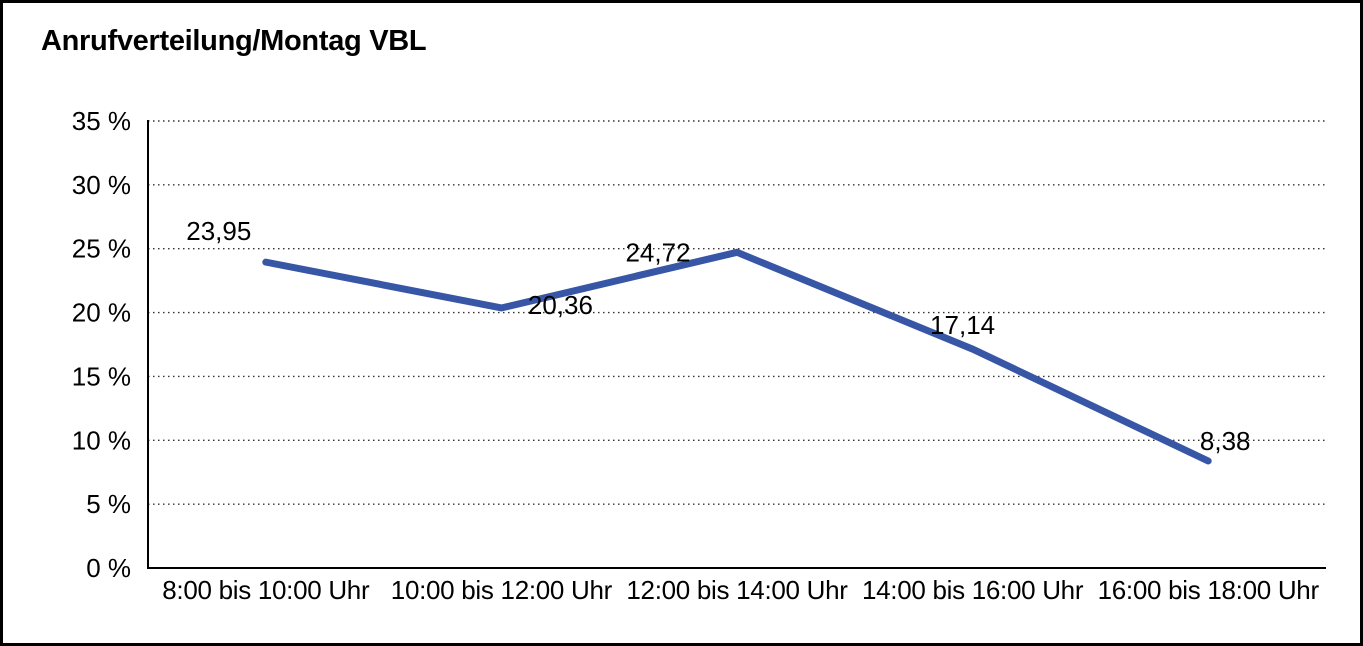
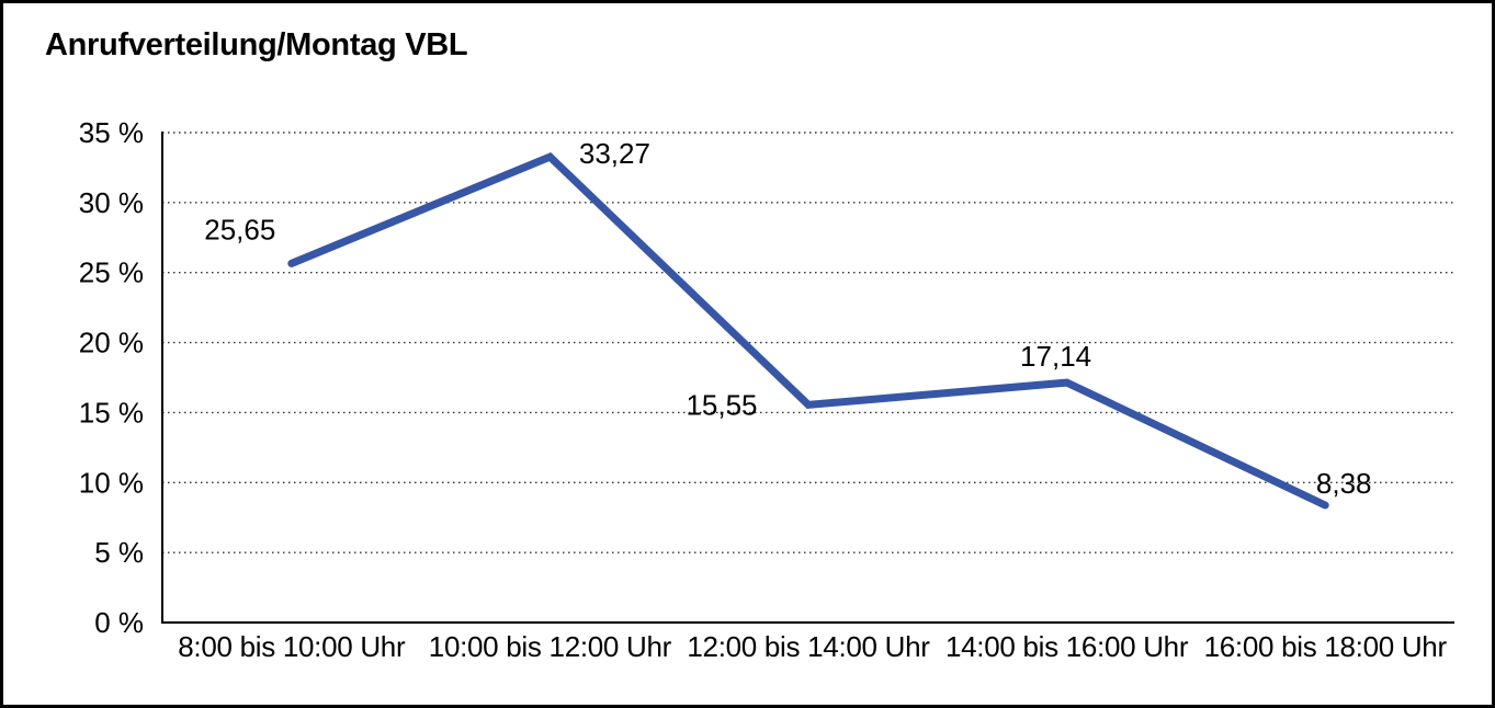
8:00 bis 10:00 Uhr: 23,95 -> 25,65
10:00 bis 12:00 Uhr: 20,36 -> 33,27
12:00 bis 14:00 Uhr: 24,72 -> 15,55
